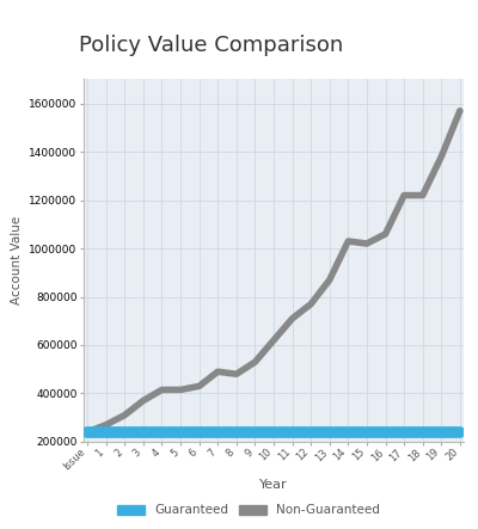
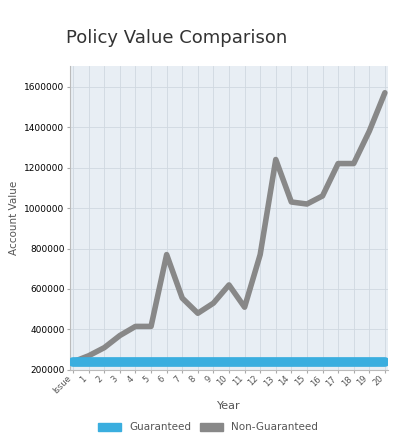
Non-Guaranteed/6: 430000 -> 770000
Non-Guaranteed/7: 490000 -> 555000
Non-Guaranteed/11: 710000 -> 510000
Non-Guaranteed/13: 870000 -> 1240000
